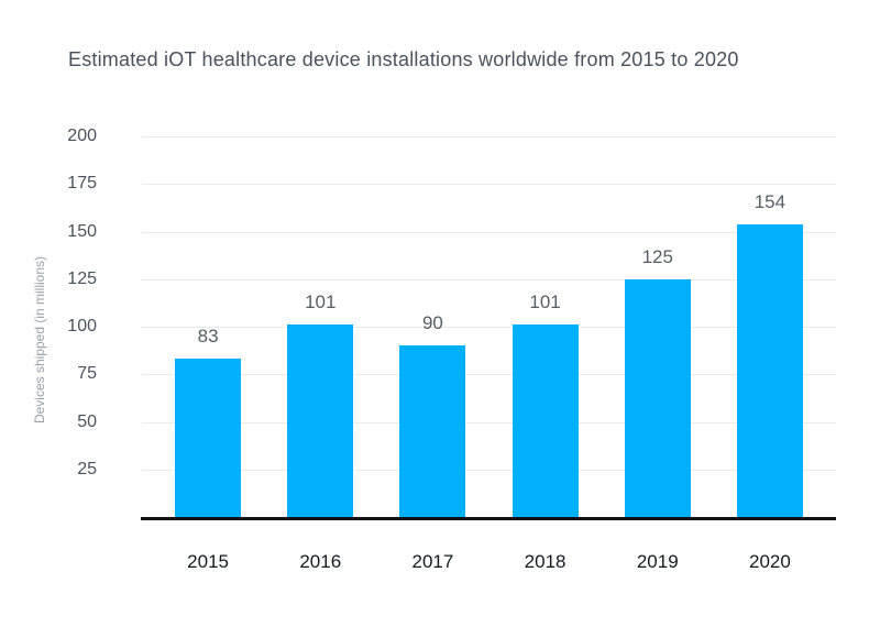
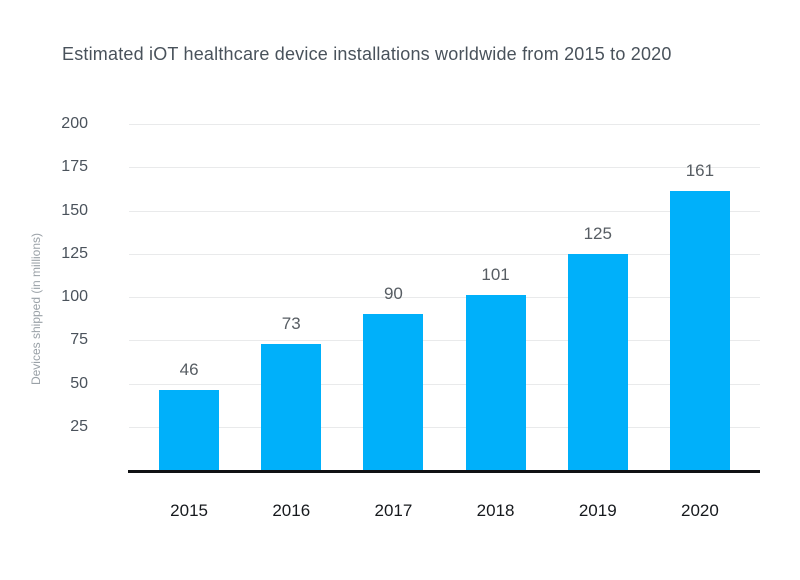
2015: 83 -> 46
2016: 101 -> 73
2020: 154 -> 161
